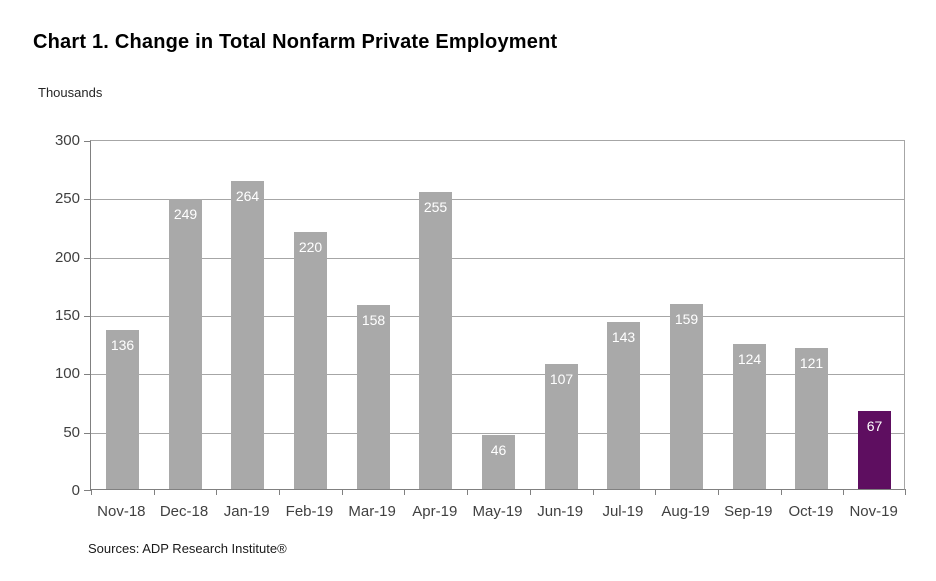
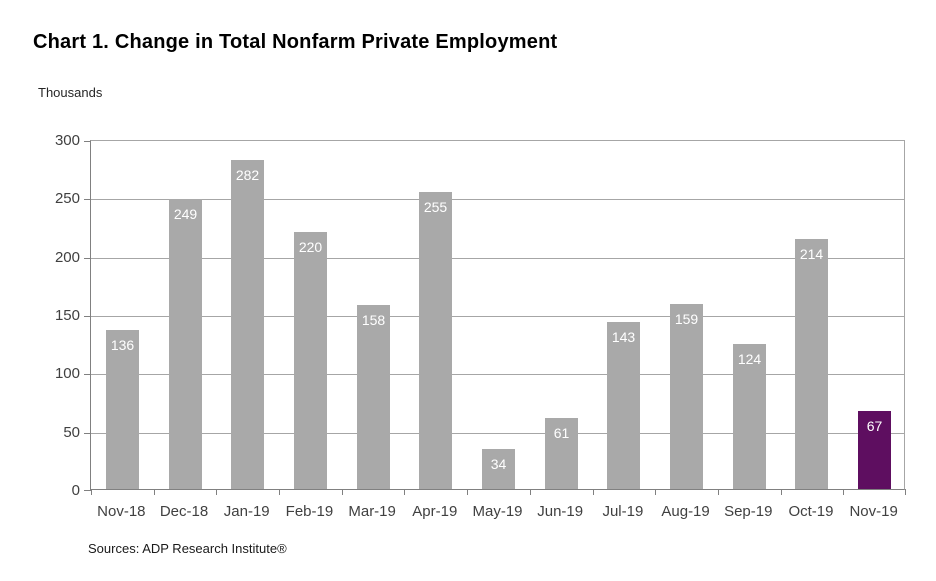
Jan-19: 264 -> 282
May-19: 46 -> 34
Jun-19: 107 -> 61
Oct-19: 121 -> 214
